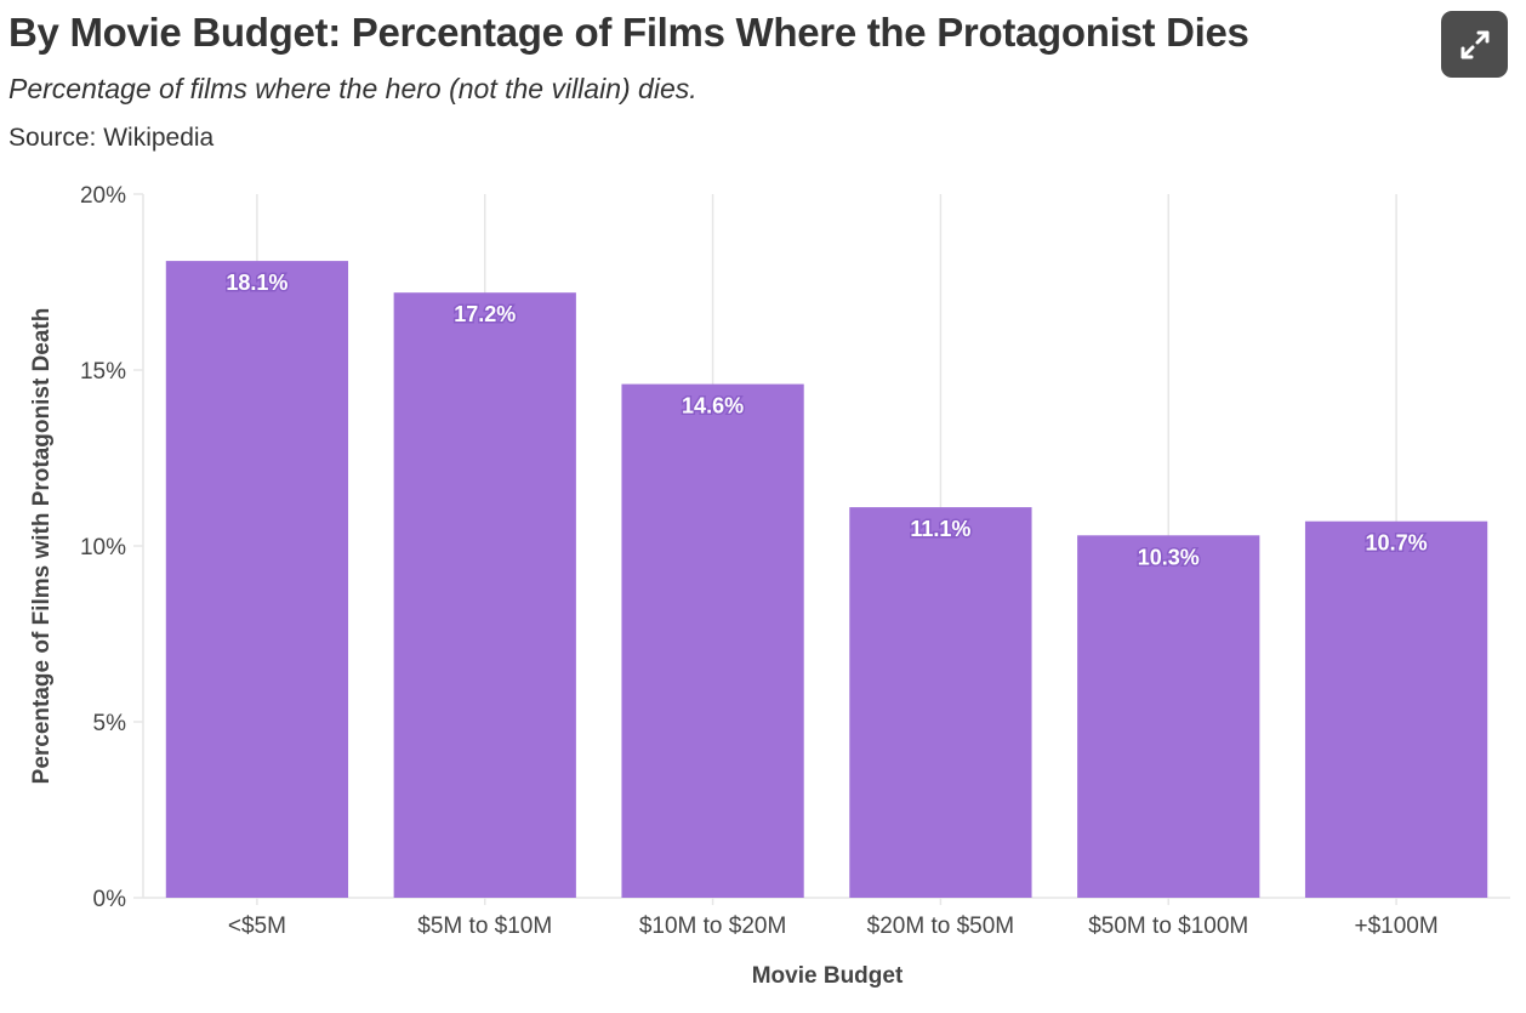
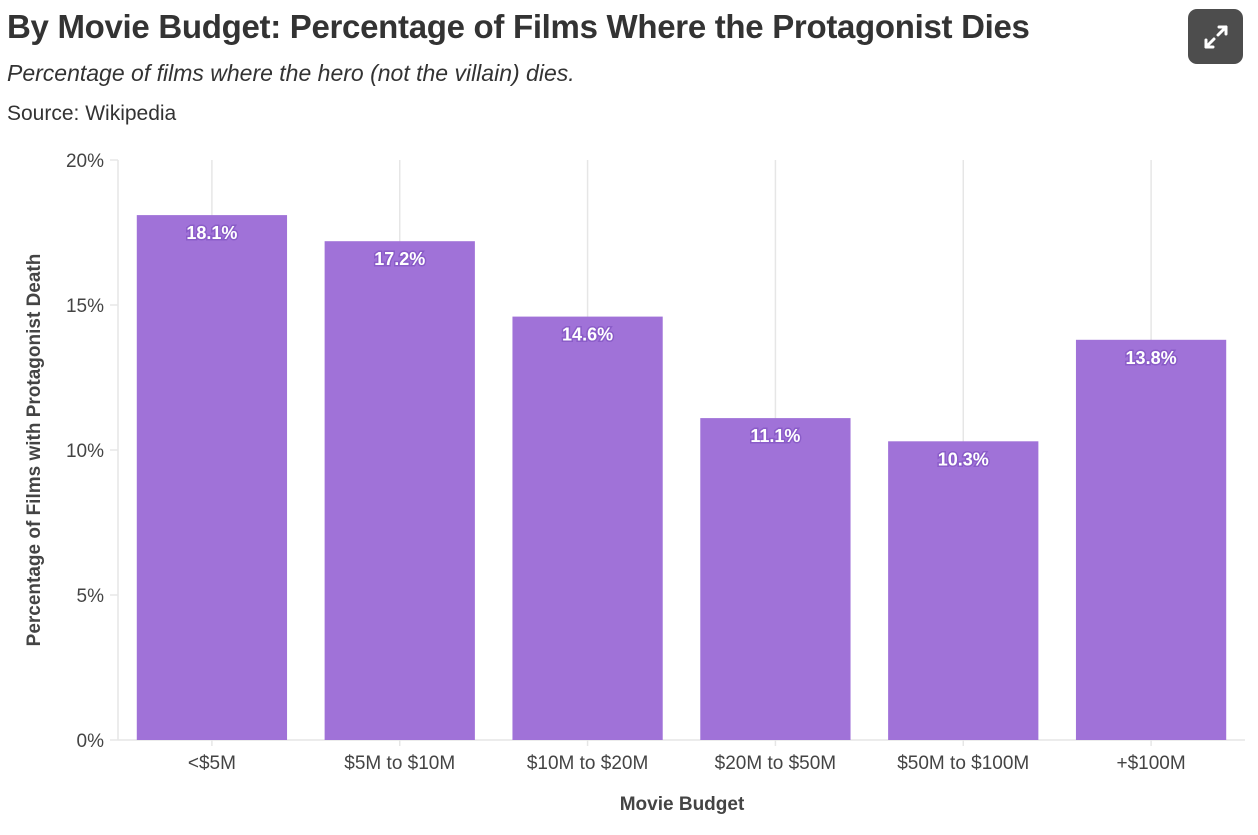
+$100M: 10.7% -> 13.8%
